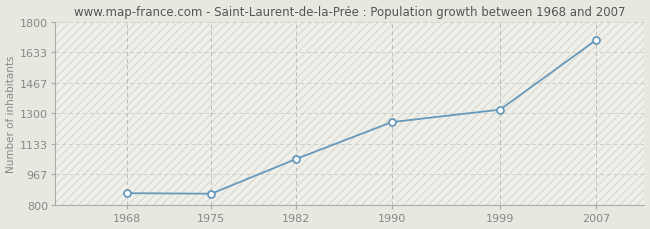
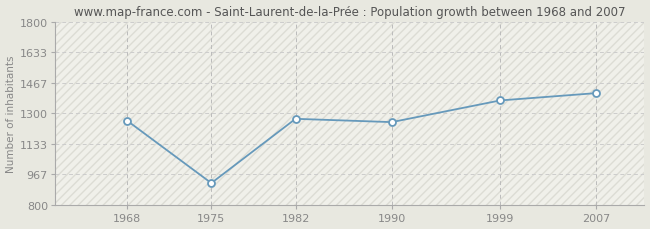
1968: 860 -> 1260
1975: 860 -> 920
1982: 1050 -> 1270
1999: 1320 -> 1370
2007: 1700 -> 1410
